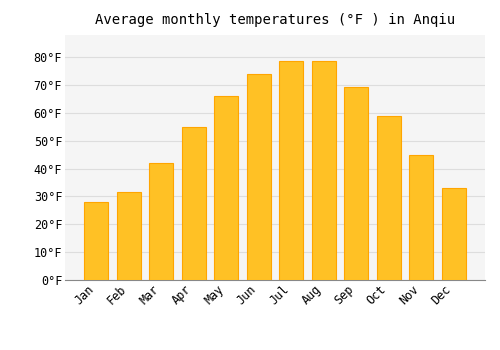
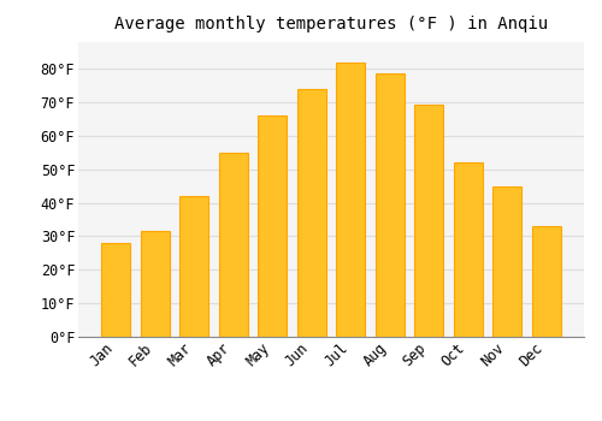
Jul: 78.5°F -> 82.0°F
Oct: 59.0°F -> 52.0°F
